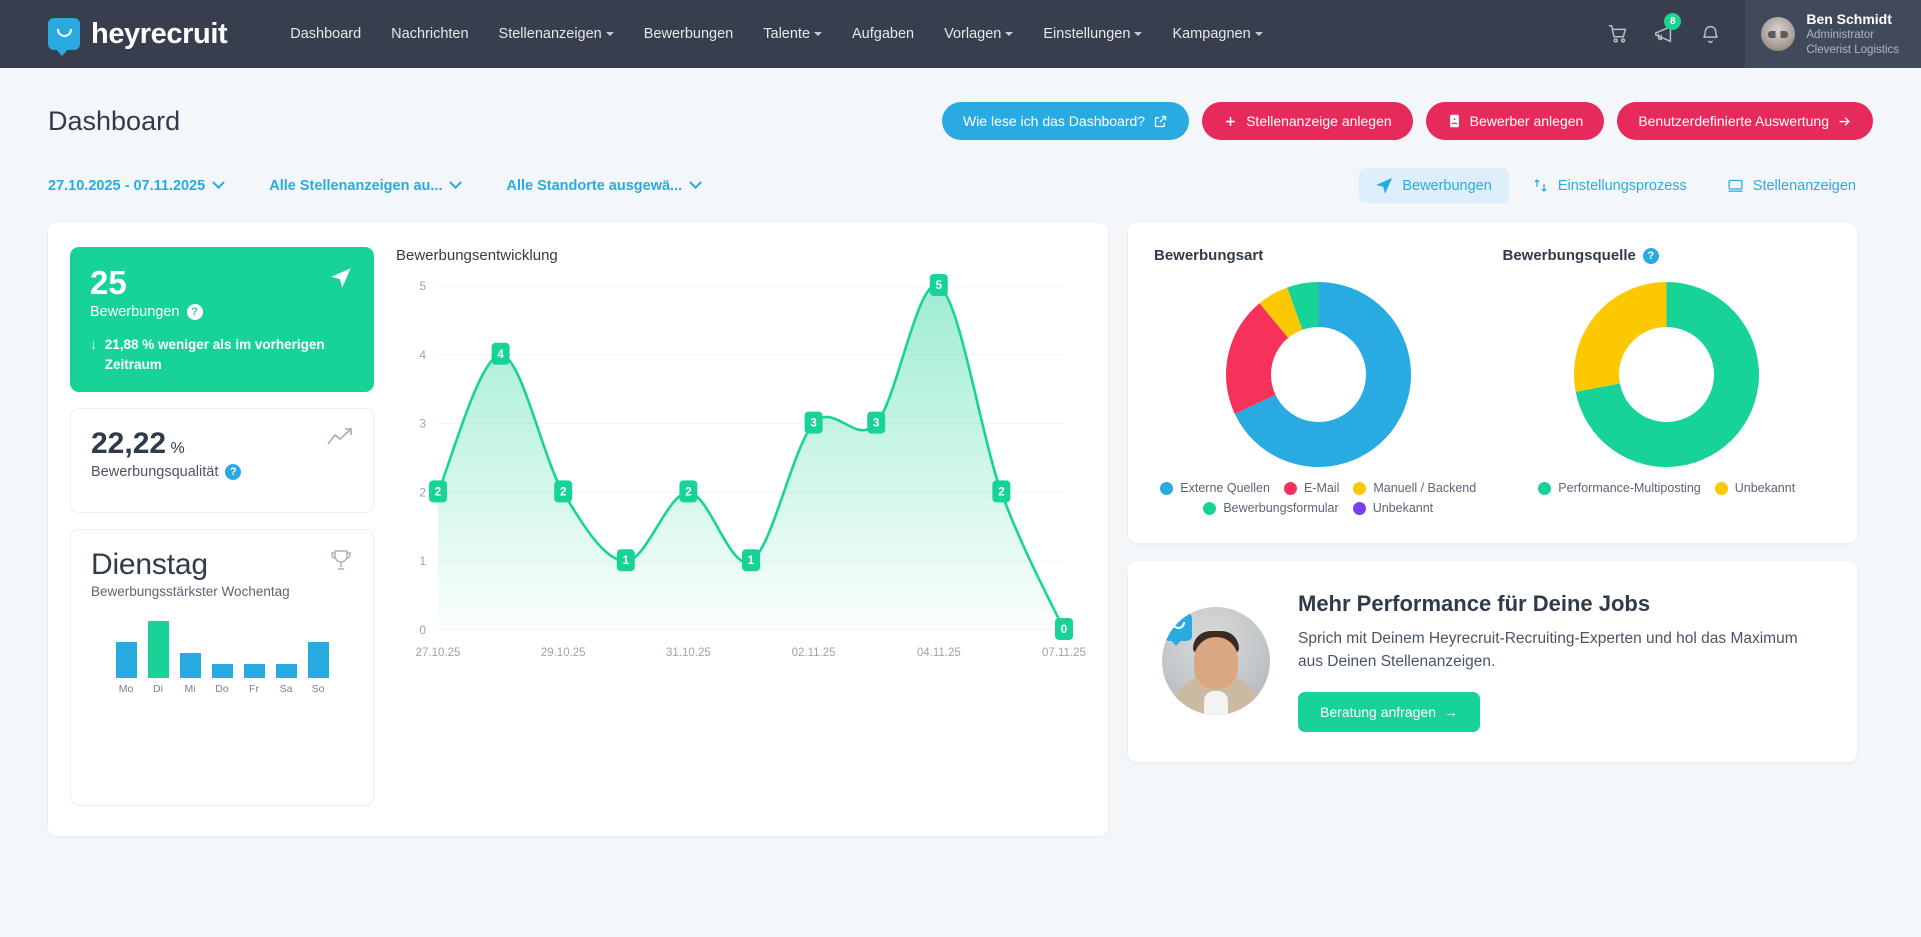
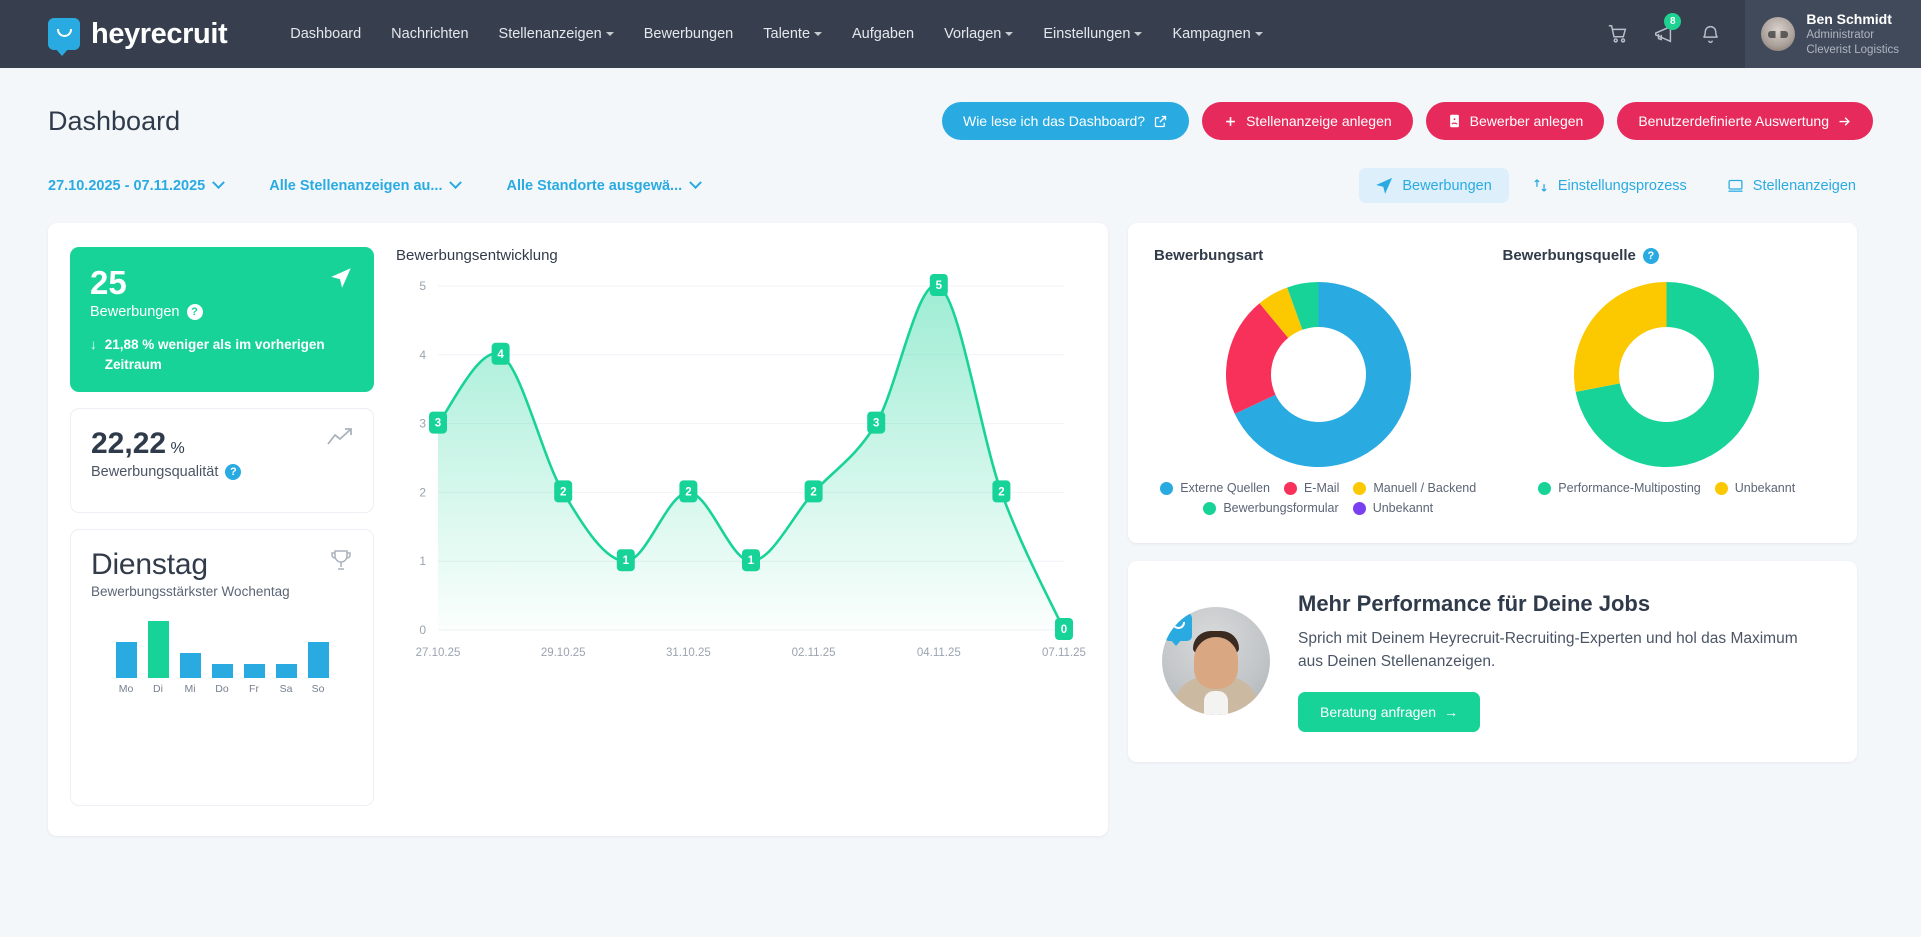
Bewerbungsentwicklung/27.10.25: 2 -> 3
Bewerbungsentwicklung/02.11.25: 3 -> 2
